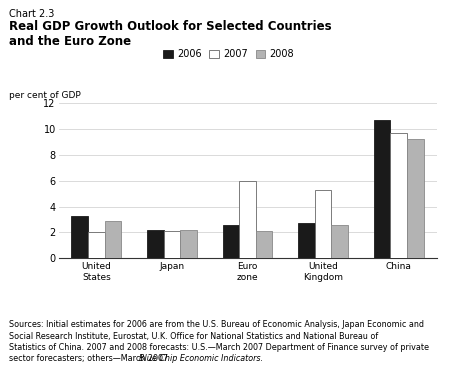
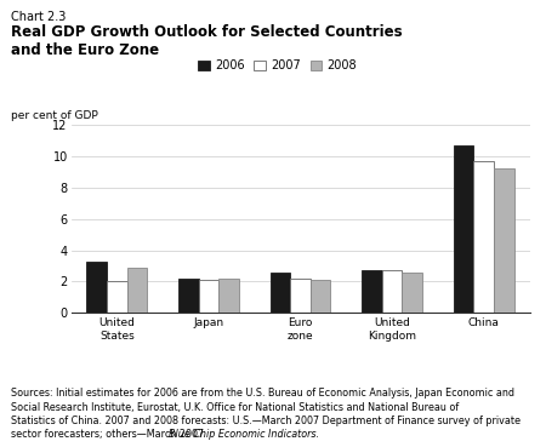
2007/Euro zone: 6.0 -> 2.2
2007/United Kingdom: 5.3 -> 2.7
